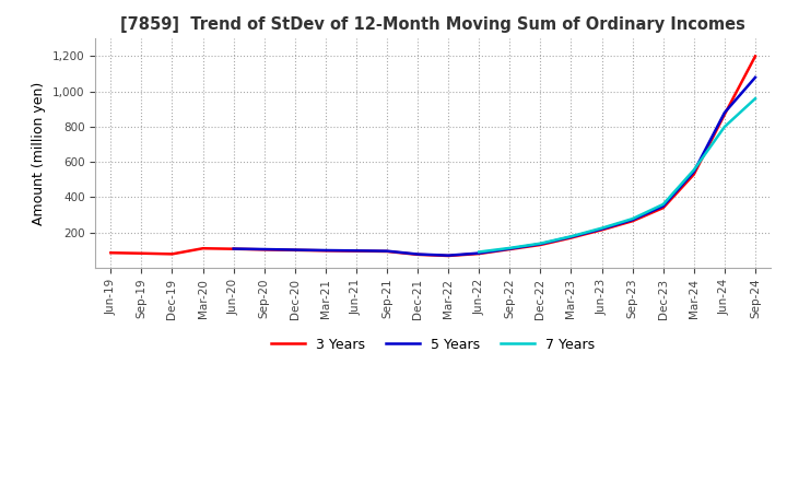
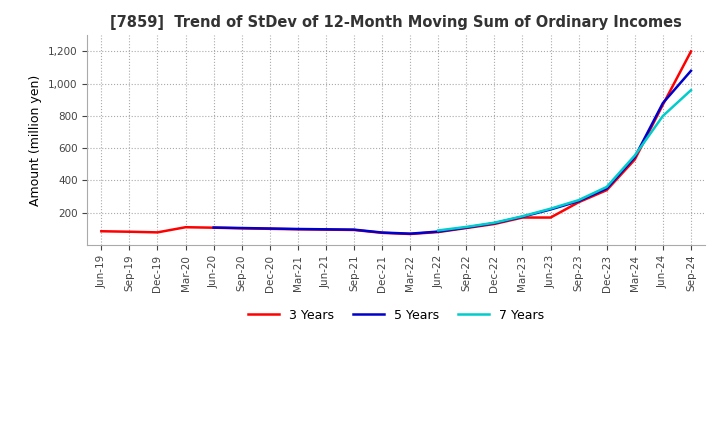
3 Years/Jun-23: 220 -> 170
